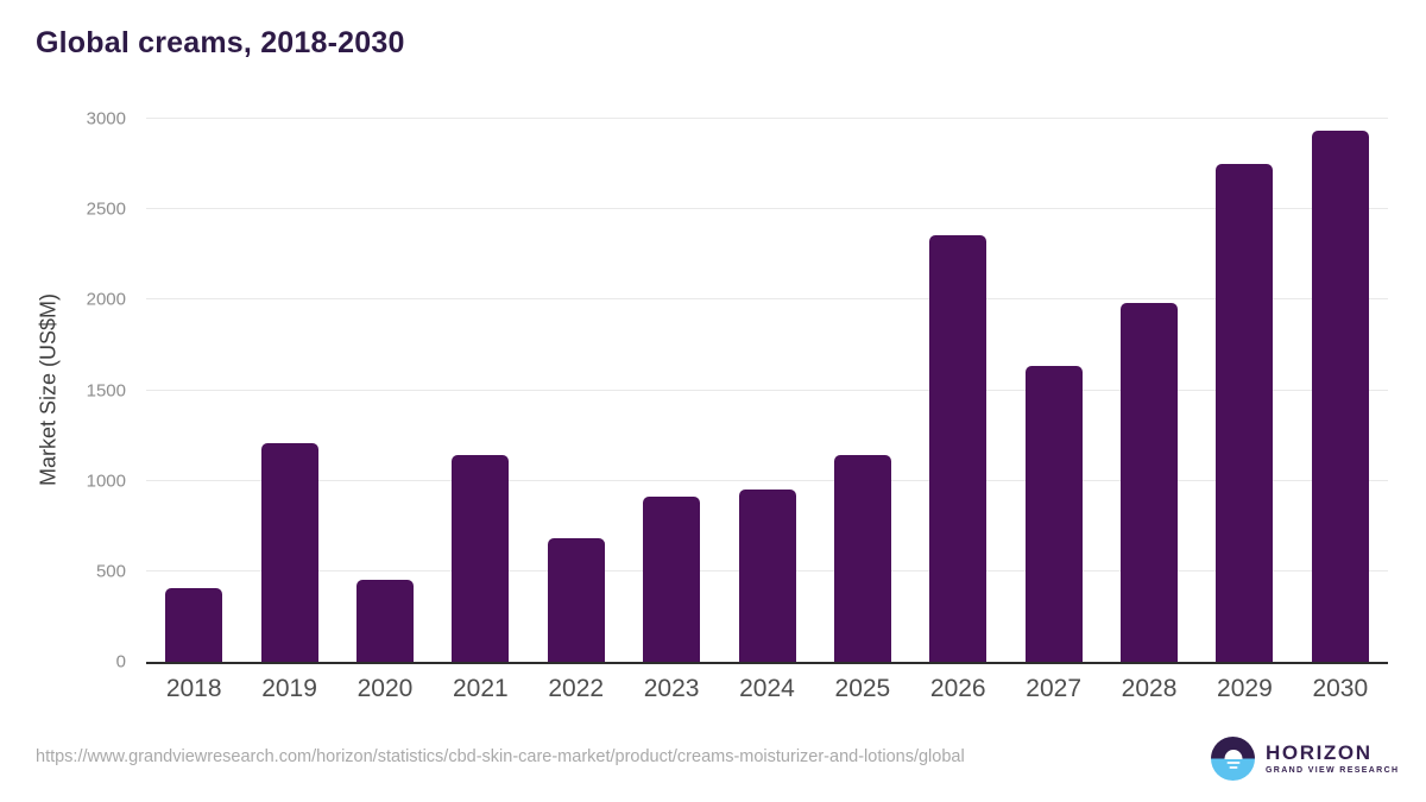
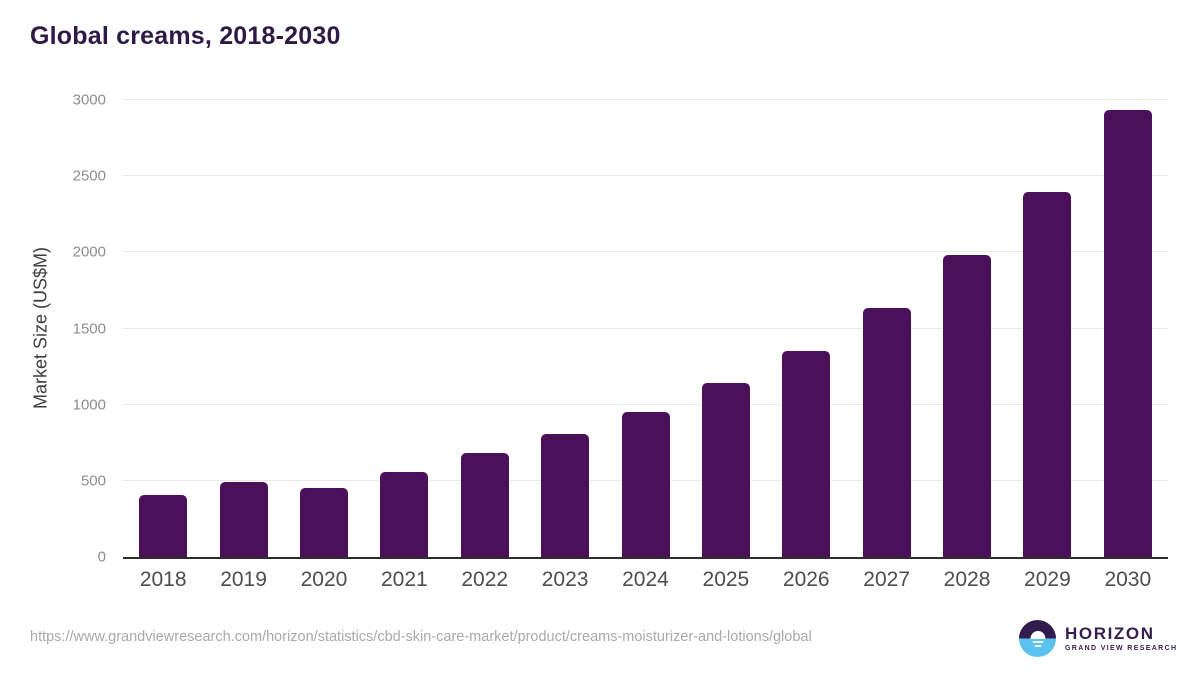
2019: 1210 -> 500
2021: 1140 -> 560
2023: 910 -> 810
2026: 2360 -> 1350
2029: 2750 -> 2400
